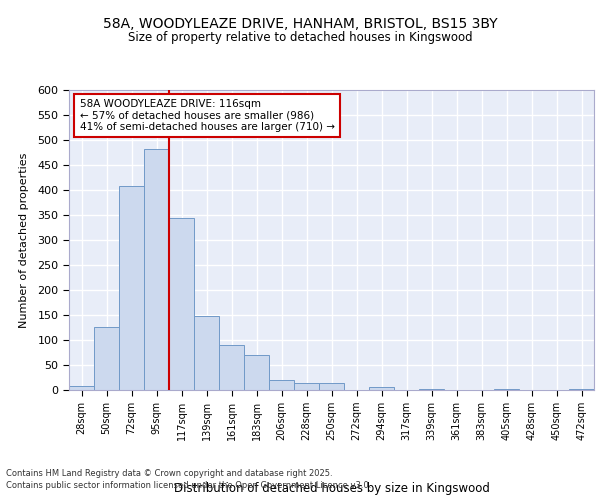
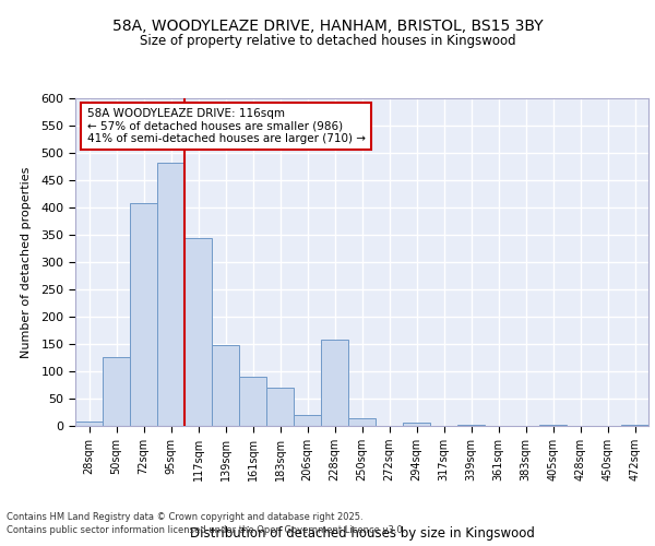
228sqm: 14 -> 158
